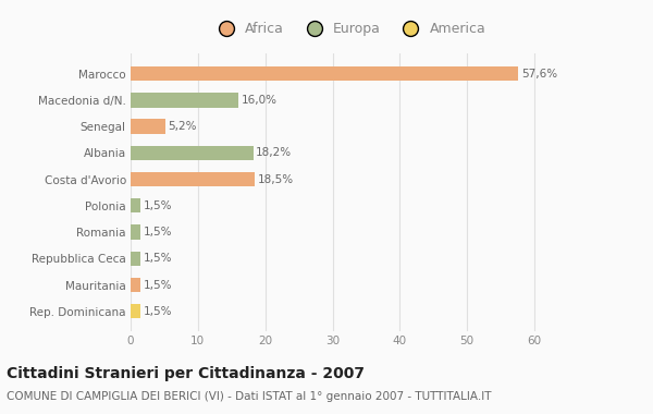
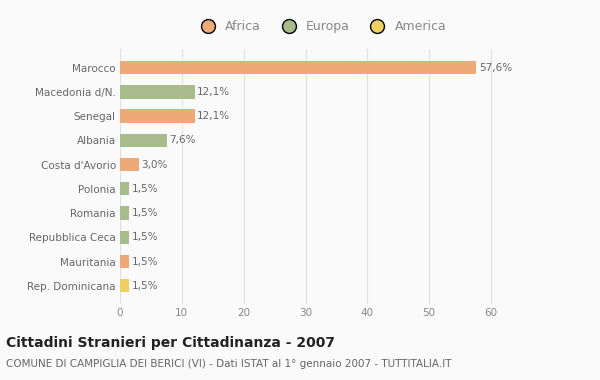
Macedonia d/N.: 16,0% -> 12,1%
Senegal: 5,2% -> 12,1%
Albania: 18,2% -> 7,6%
Costa d'Avorio: 18,5% -> 3,0%
